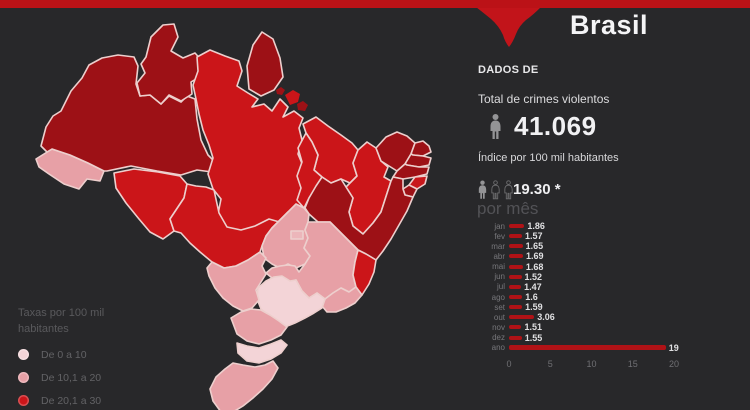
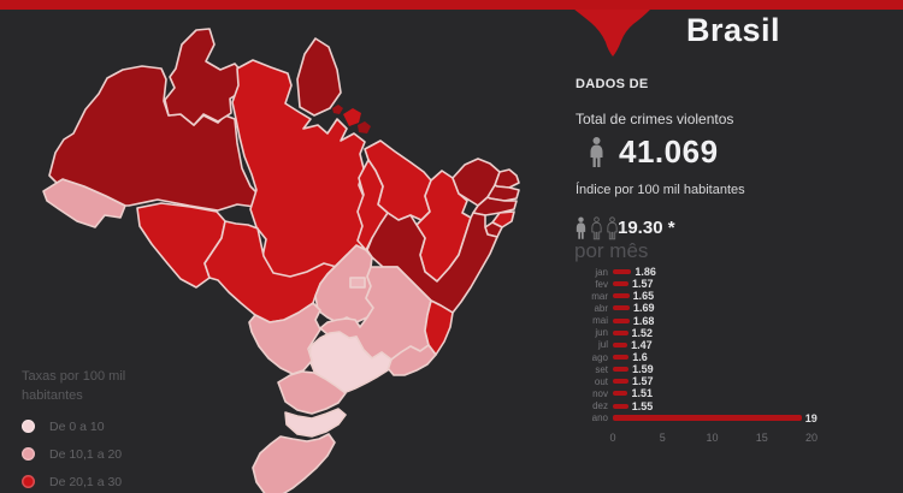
out: 3.06 -> 1.57
